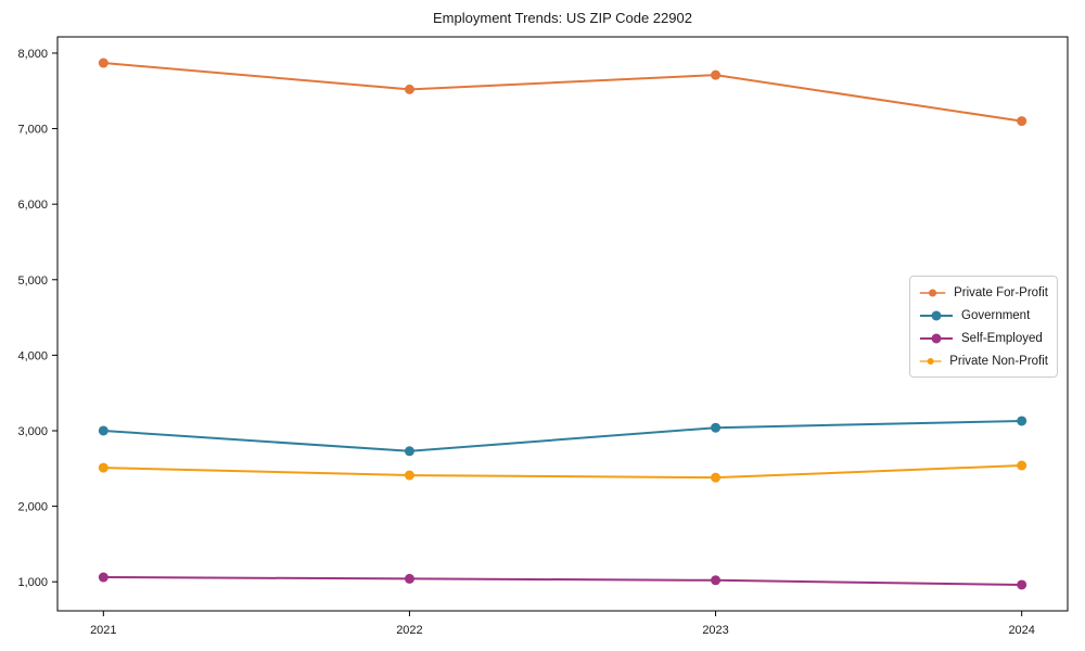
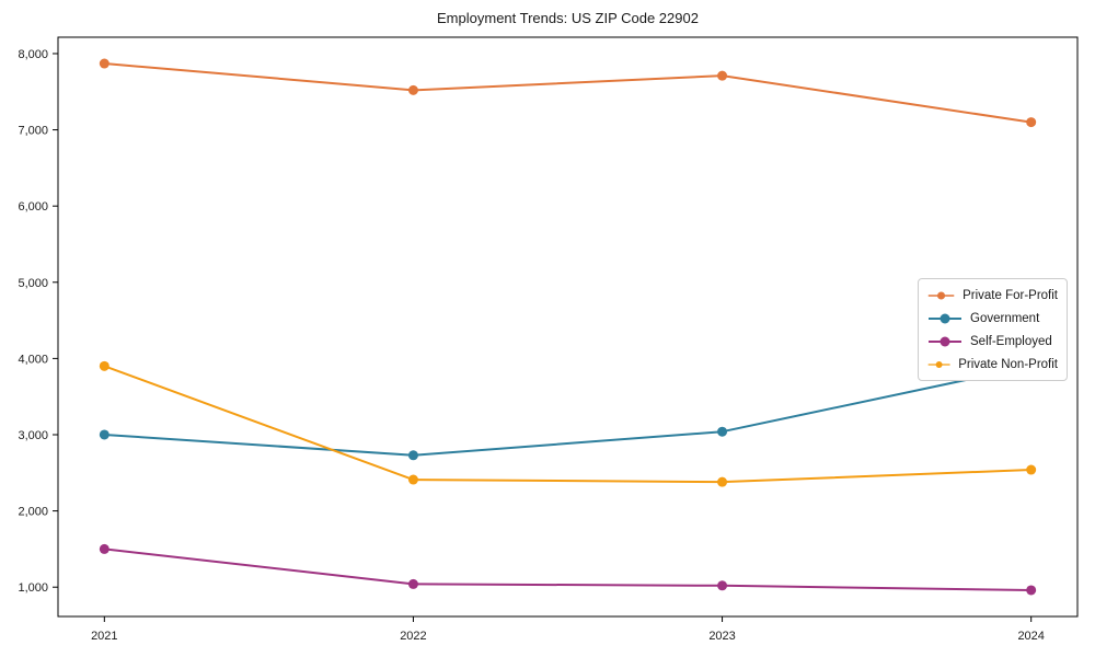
Self-Employed/2021: 1100 -> 1500
Private Non-Profit/2021: 2500 -> 3900
Government/2024: 3100 -> 3900
